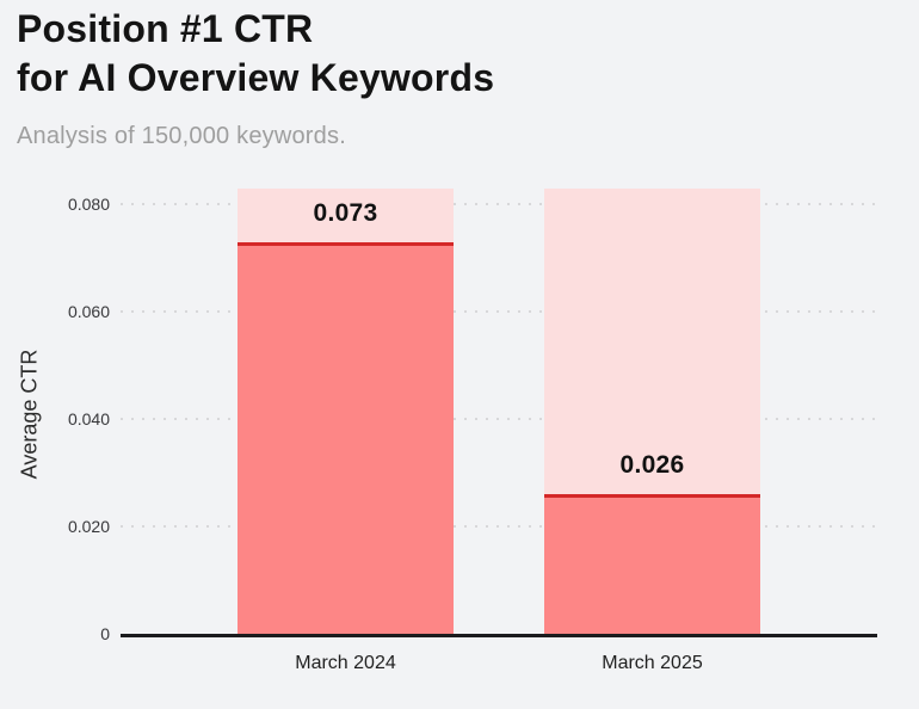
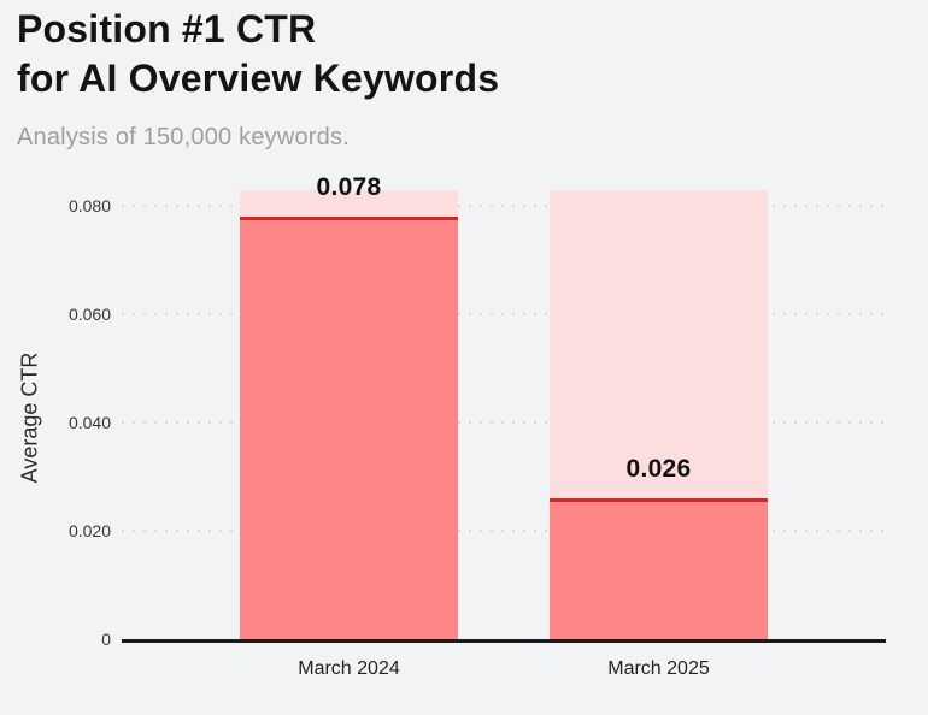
March 2024: 0.073 -> 0.078
